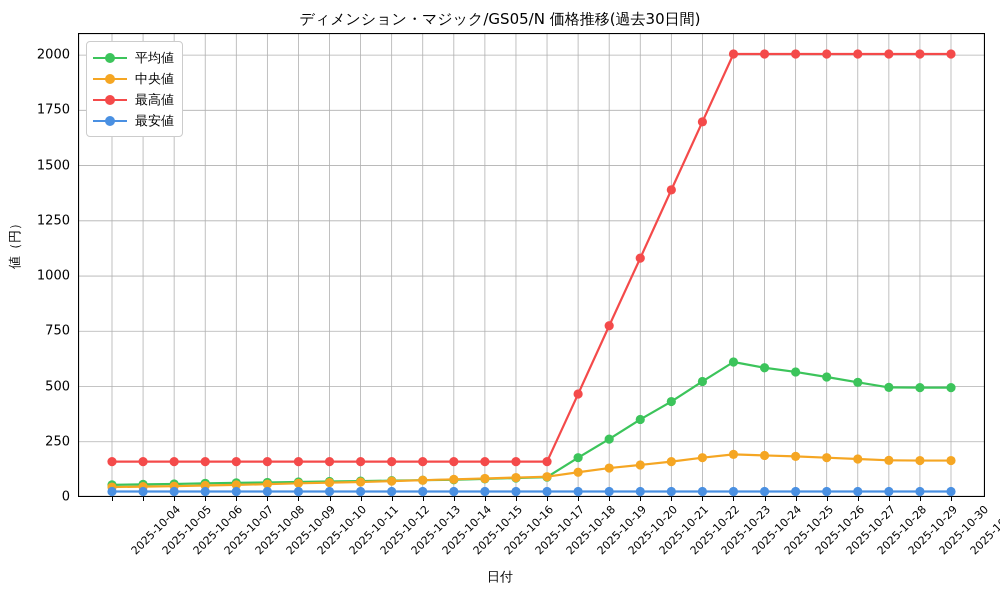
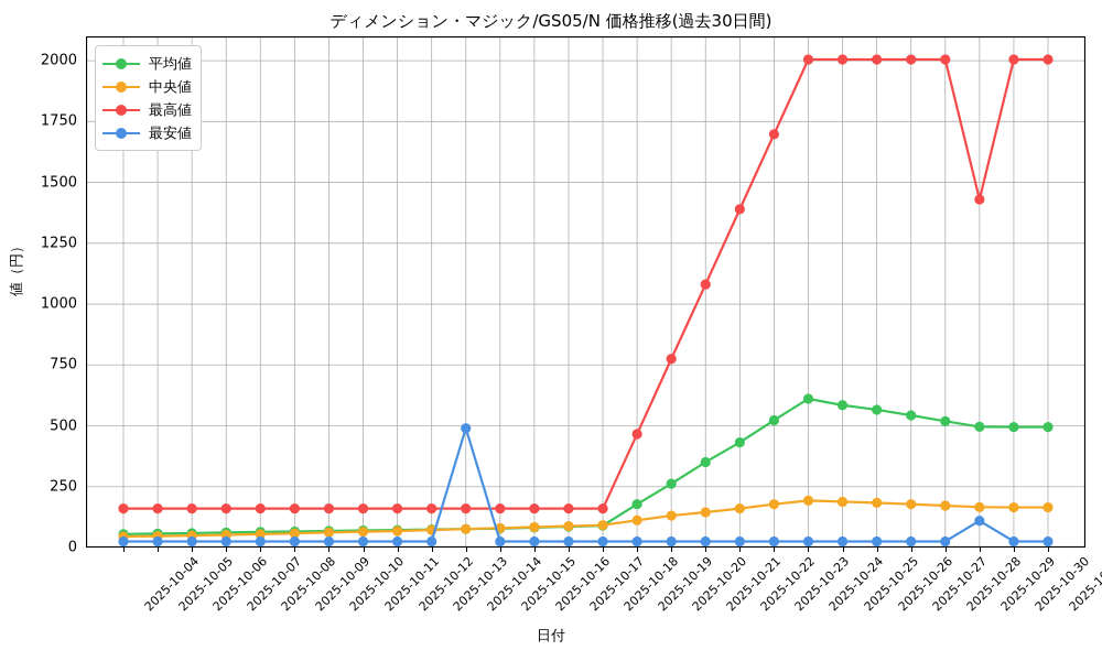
最安値/2025-10-14: 20 -> 490
最高値/2025-10-29: 2000 -> 1430
最安値/2025-10-29: 20 -> 110
